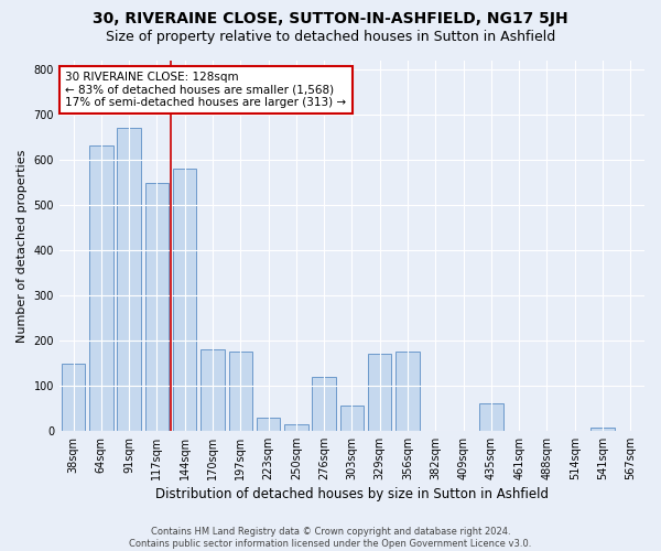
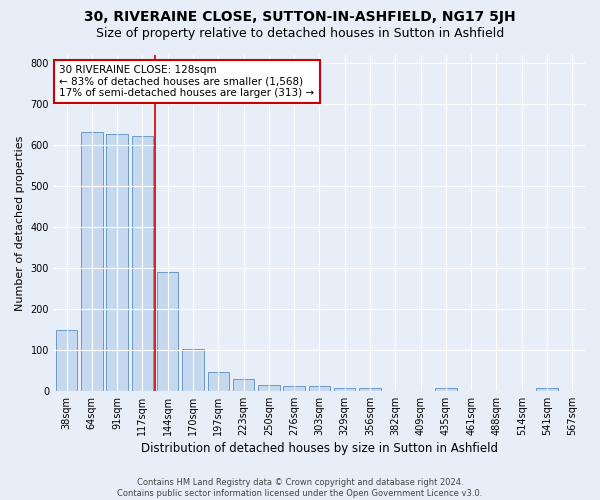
91sqm: 670 -> 628
117sqm: 550 -> 622
144sqm: 580 -> 290
170sqm: 180 -> 101
197sqm: 175 -> 46
276sqm: 120 -> 11
303sqm: 55 -> 11
329sqm: 170 -> 7
356sqm: 175 -> 7
435sqm: 60 -> 8
